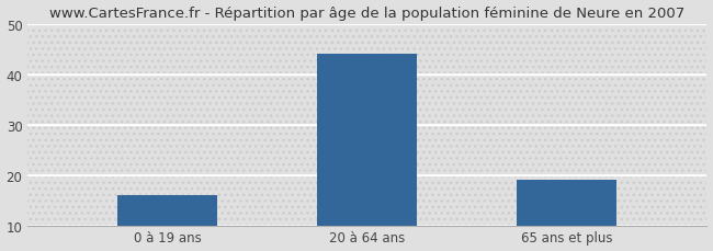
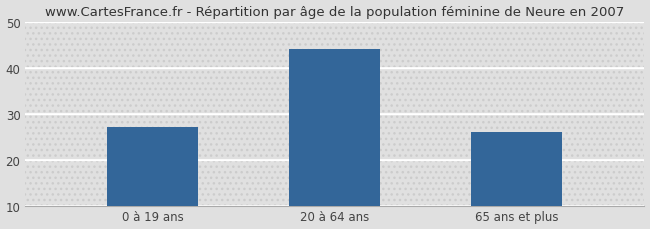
0 à 19 ans: 16 -> 27
65 ans et plus: 19 -> 26
